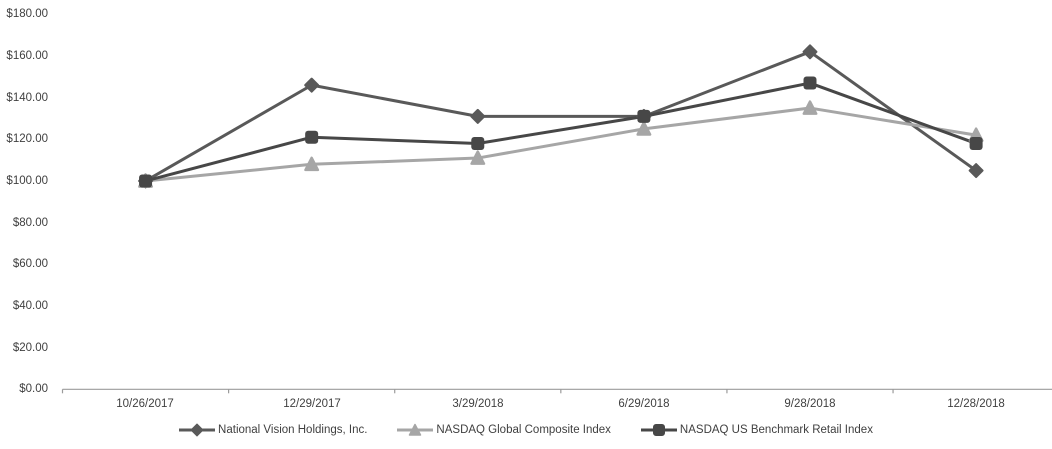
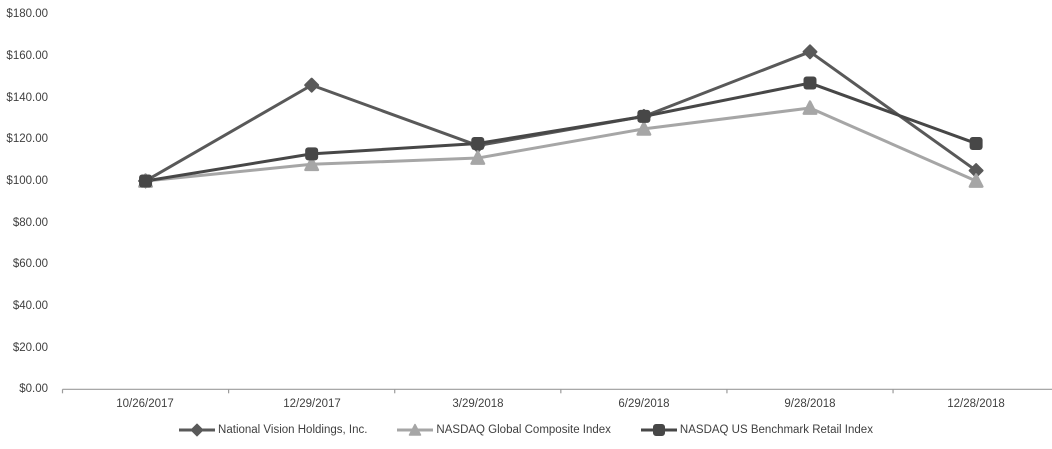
NASDAQ US Benchmark Retail Index/12/29/2017: $121 -> $113
National Vision Holdings, Inc./3/29/2018: $131 -> $117
NASDAQ Global Composite Index/12/28/2018: $122 -> $100
